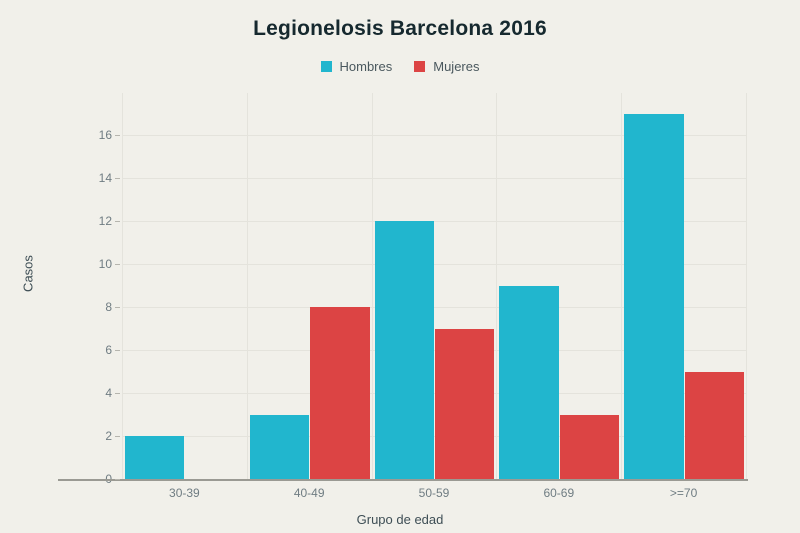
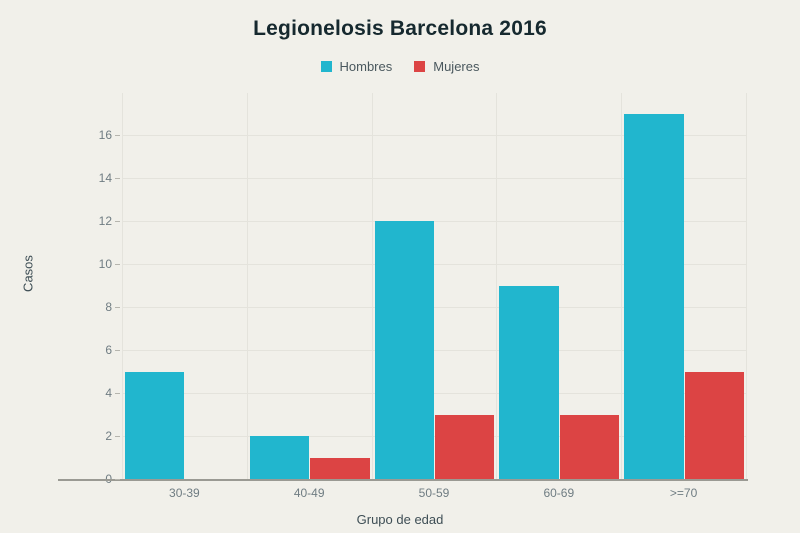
Hombres/30-39: 2 -> 5
Hombres/40-49: 3 -> 2
Mujeres/40-49: 8 -> 1
Mujeres/50-59: 7 -> 3
